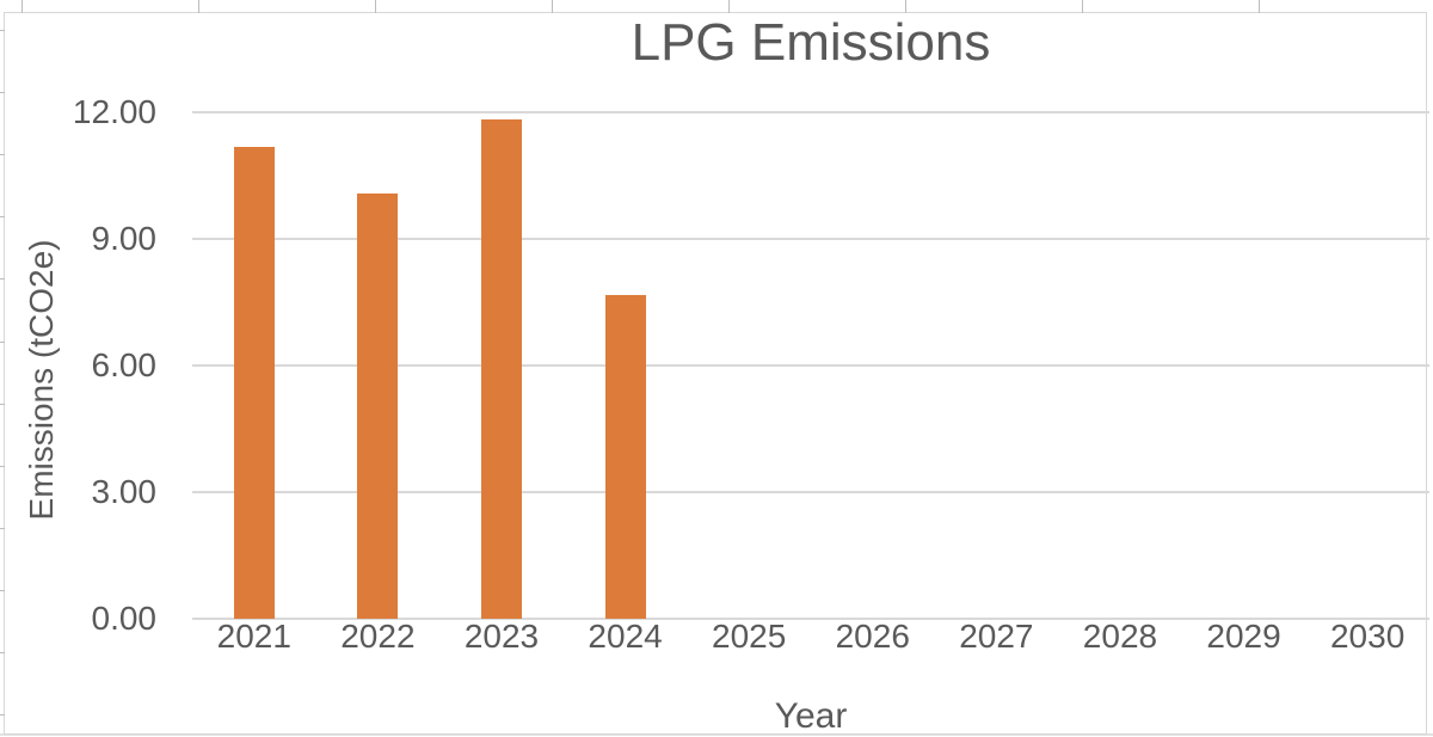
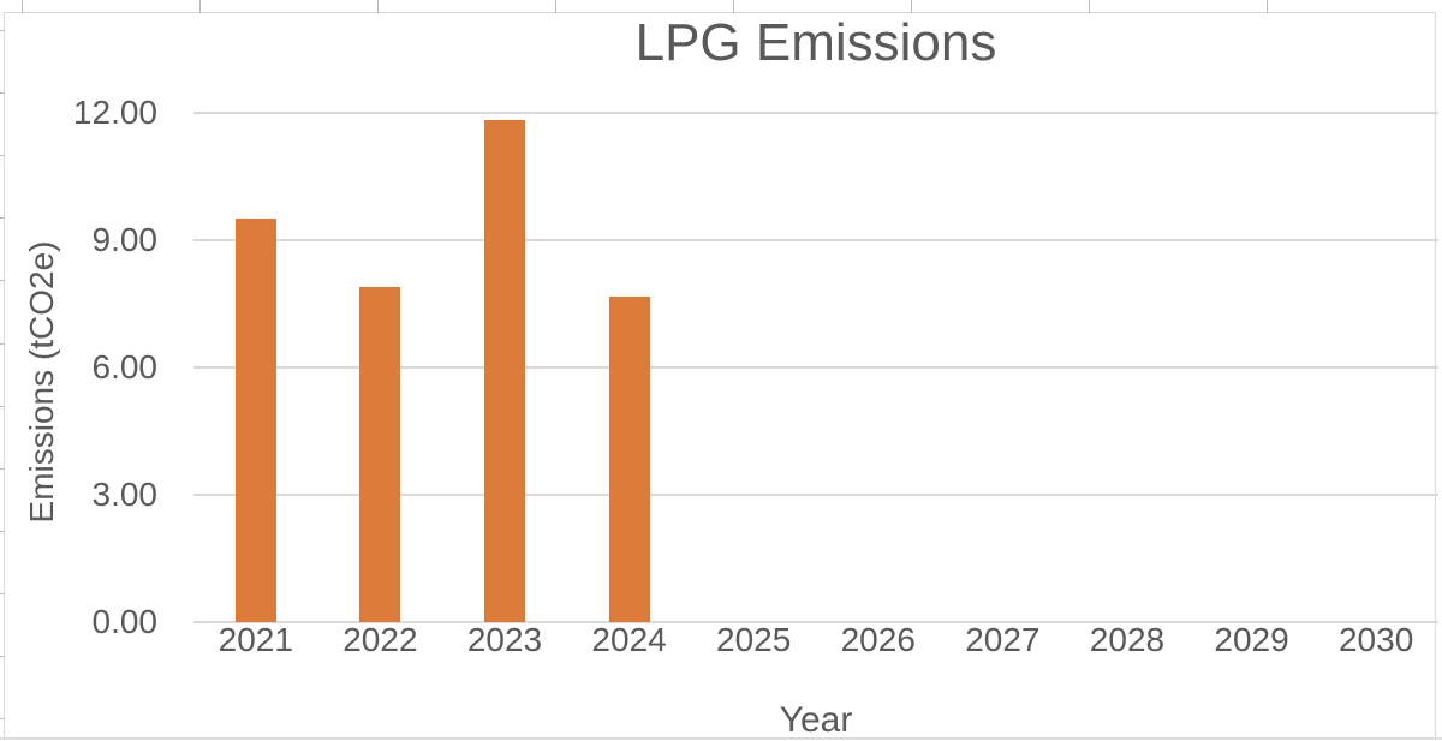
2021: 11.2 -> 9.5
2022: 10.1 -> 7.9
